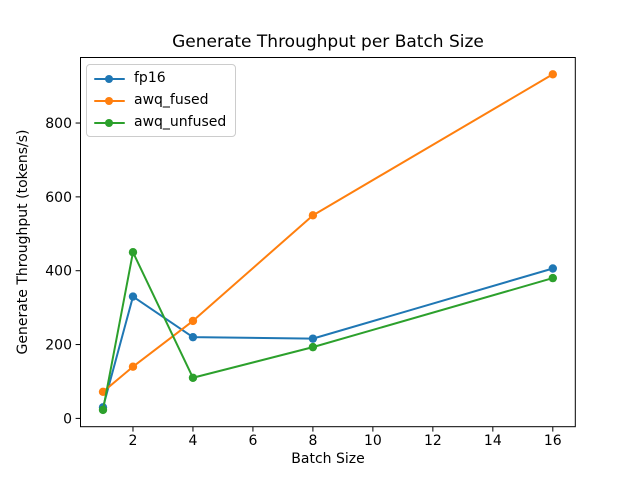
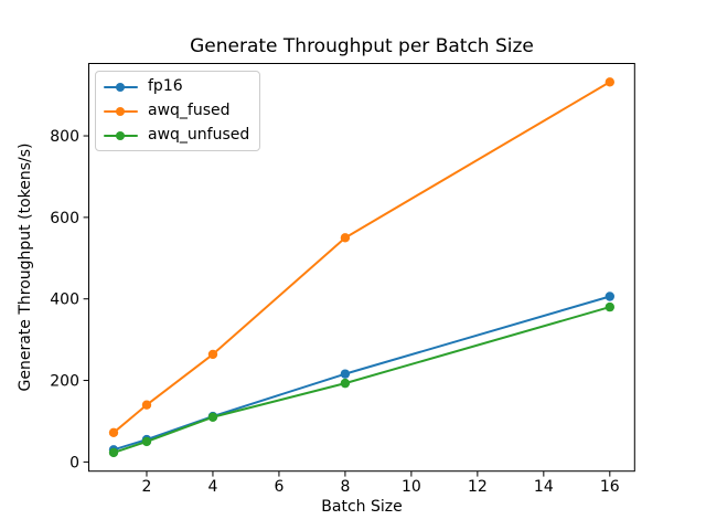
fp16/2: 330 -> 60
awq_unfused/2: 450 -> 50
fp16/4: 220 -> 110
